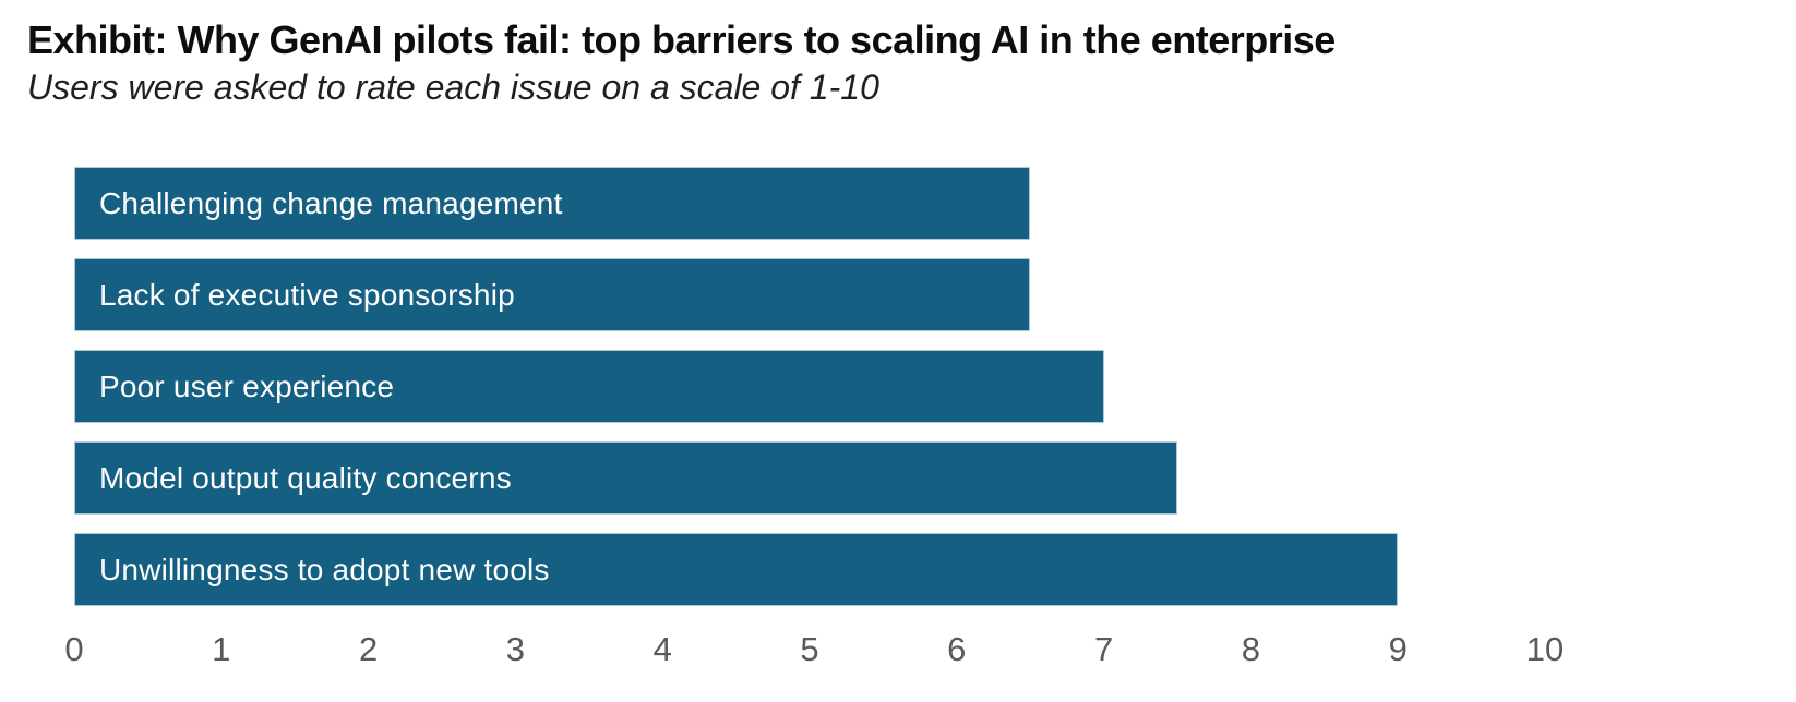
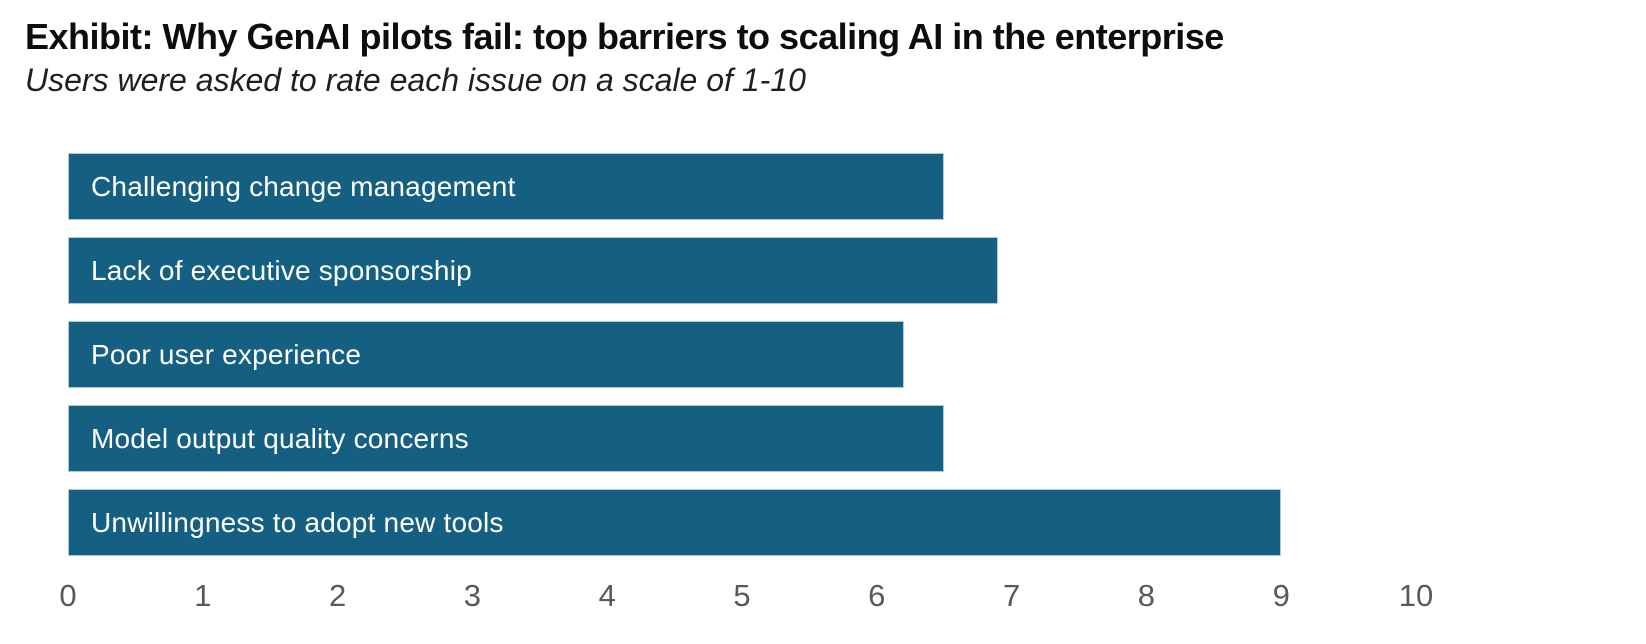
Lack of executive sponsorship: 6.5 -> 6.9
Poor user experience: 7.0 -> 6.2
Model output quality concerns: 7.5 -> 6.5
